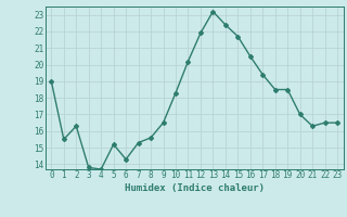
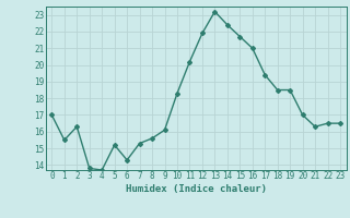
0: 19.0 -> 17.0
9: 16.5 -> 16.1
16: 20.5 -> 21.0
